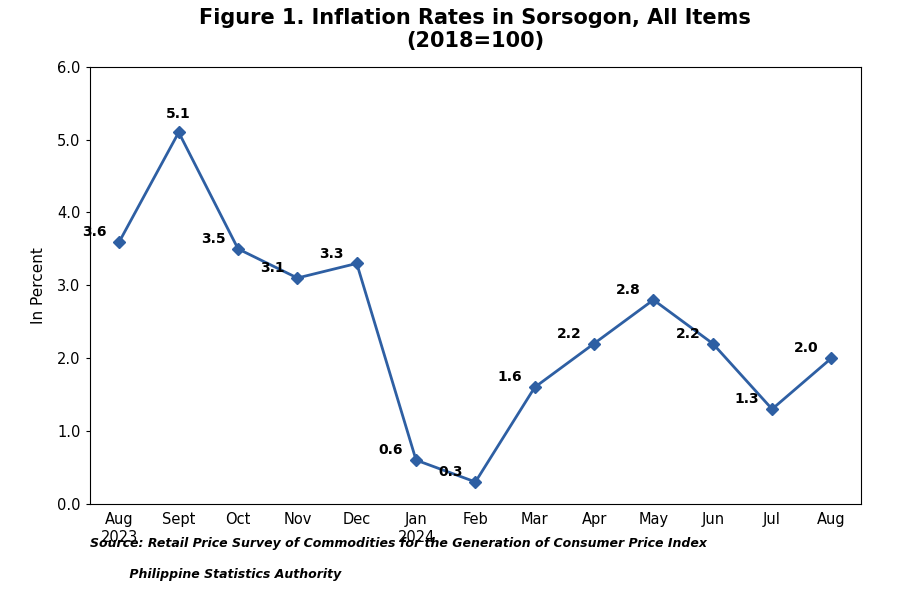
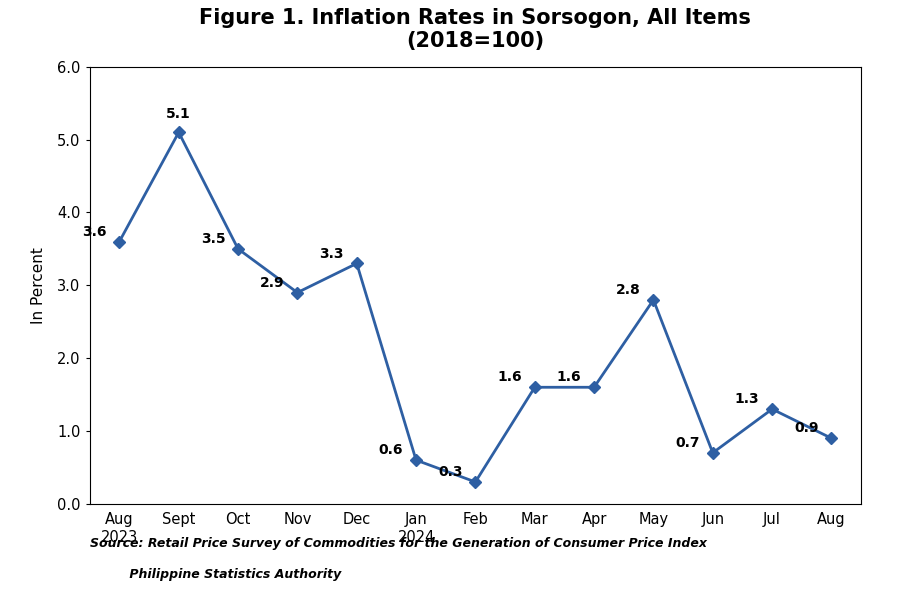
Nov: 3.1 -> 2.9
Apr: 2.2 -> 1.6
Jun: 2.2 -> 0.7
Aug: 2.0 -> 0.9
